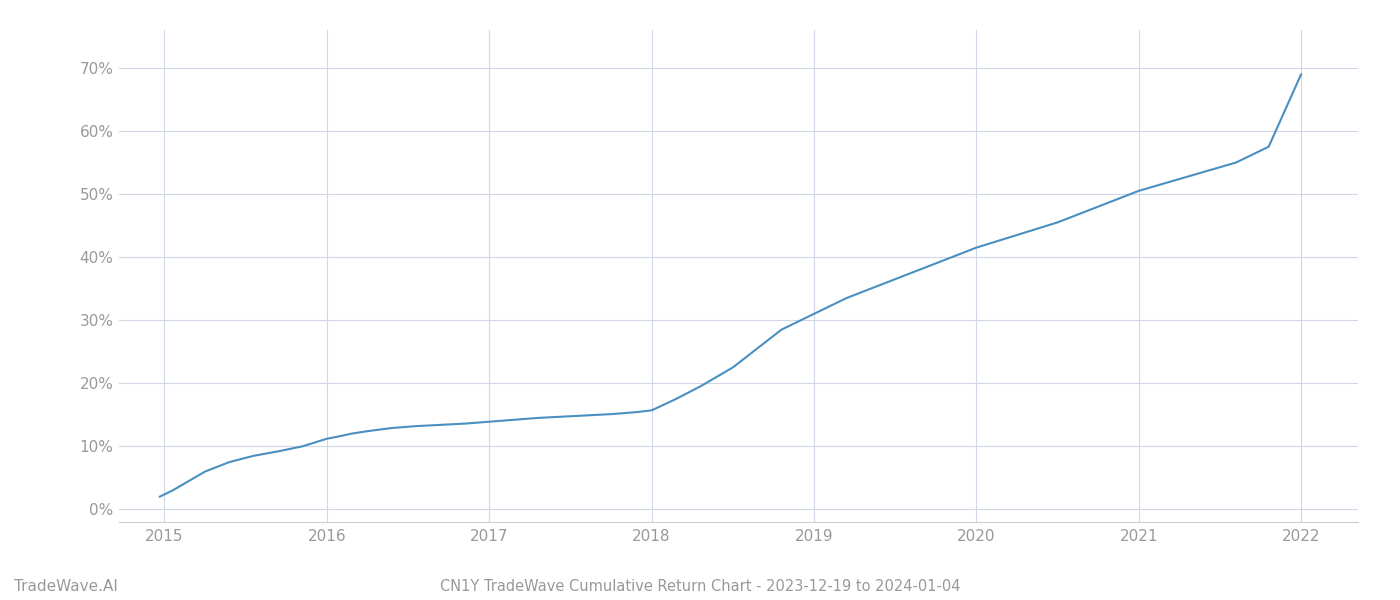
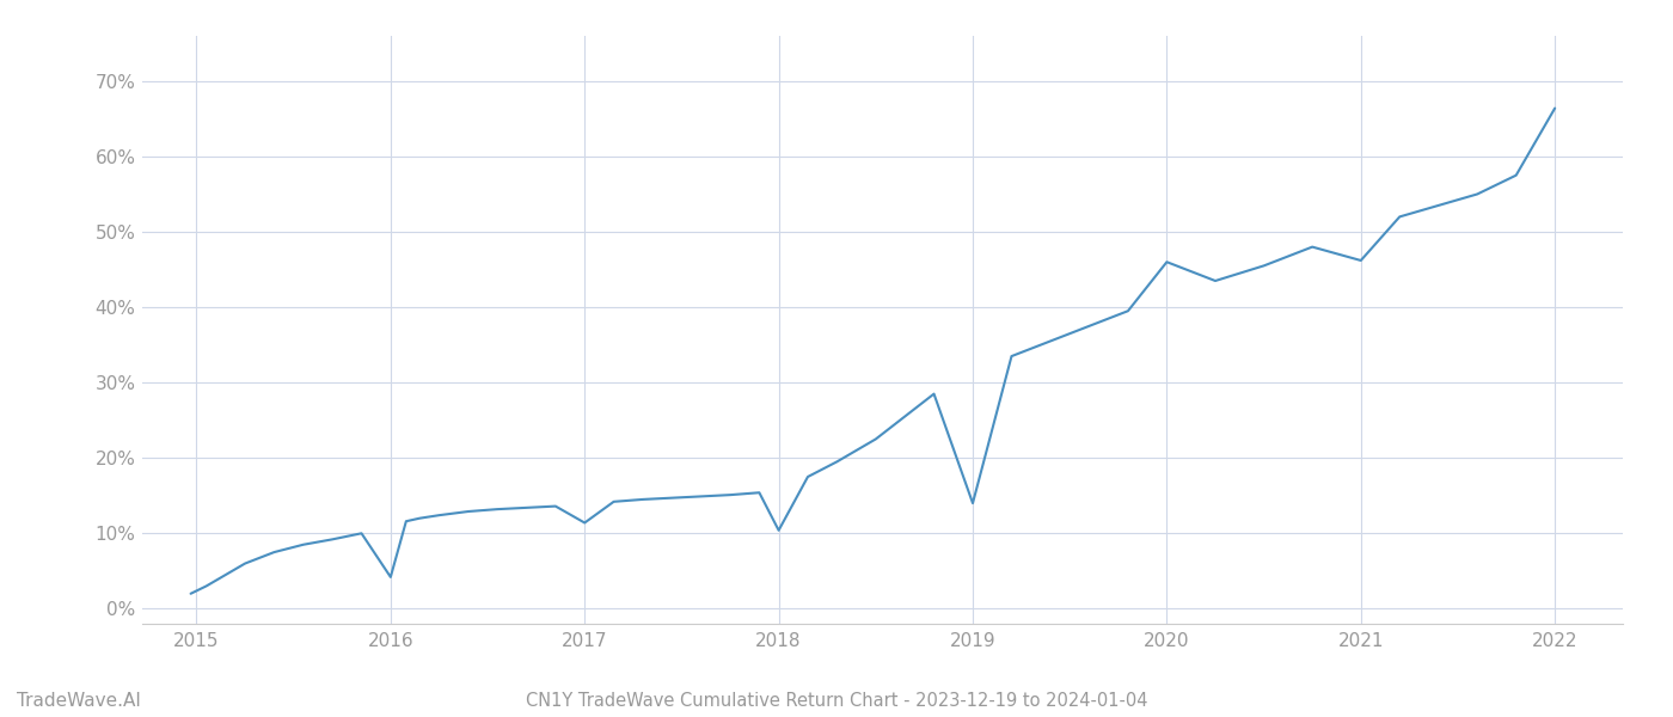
2016: 11.2% -> 4.2%
2017: 13.9% -> 11.4%
2018: 15.7% -> 10.4%
2019: 31.0% -> 14.0%
2020: 41.5% -> 46.0%
2021: 50.5% -> 46.2%
2022: 69.0% -> 66.4%
